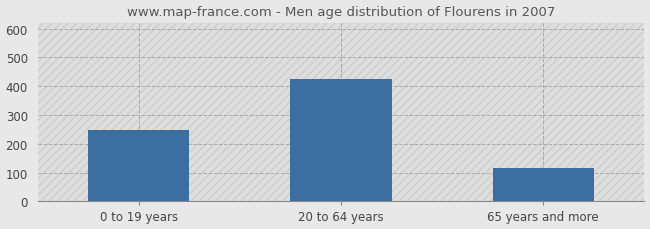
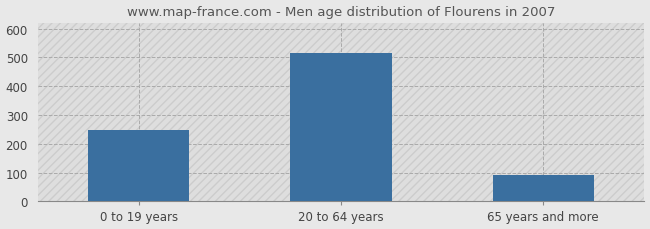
20 to 64 years: 425 -> 514
65 years and more: 115 -> 93
